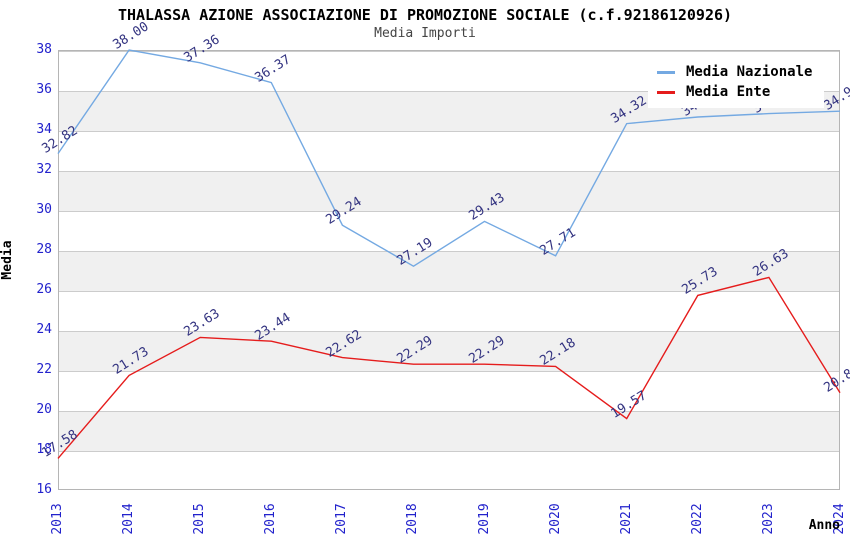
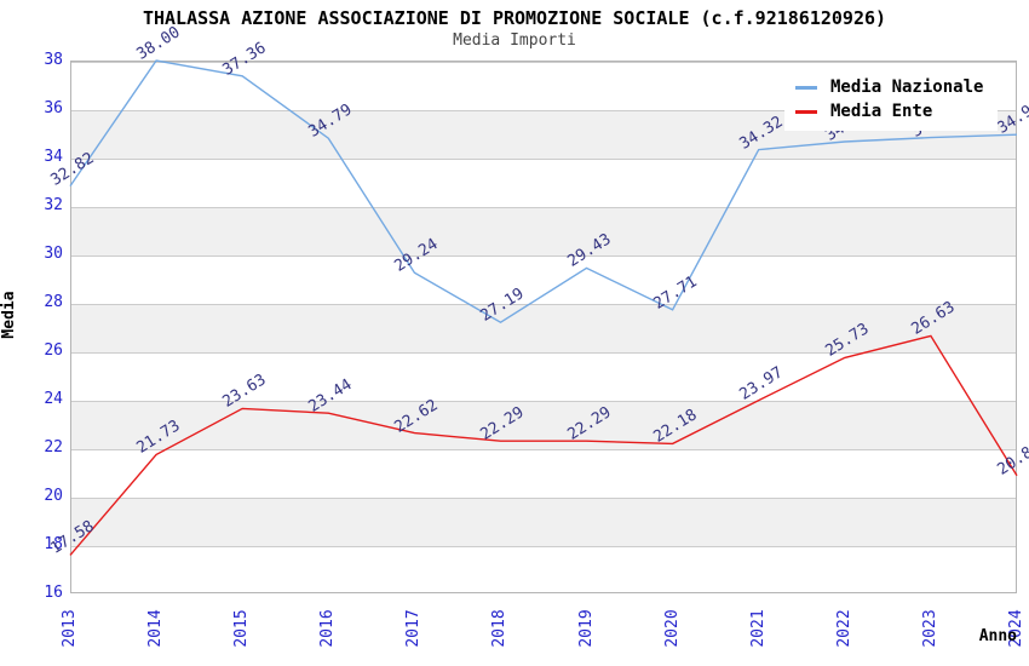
Media Nazionale/2016: 36.37 -> 34.79
Media Ente/2021: 19.57 -> 23.97
